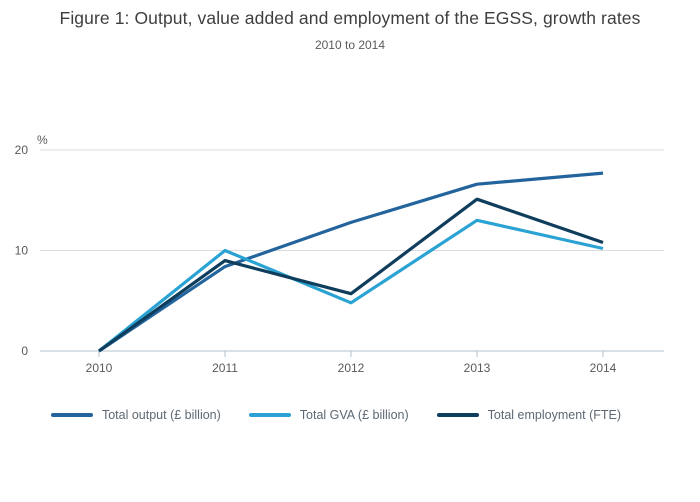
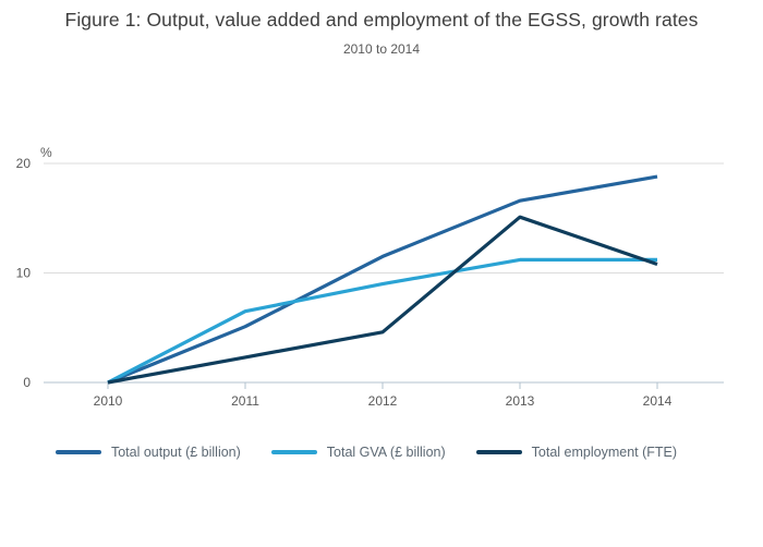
Total output (£ billion)/2011: 8.4 -> 5.1
Total GVA (£ billion)/2011: 10.0 -> 6.5
Total employment (FTE)/2011: 9.0 -> 2.3
Total output (£ billion)/2012: 12.8 -> 11.5
Total GVA (£ billion)/2012: 4.8 -> 9.0
Total employment (FTE)/2012: 5.7 -> 4.6
Total GVA (£ billion)/2013: 13.0 -> 11.2
Total output (£ billion)/2014: 17.7 -> 18.8
Total GVA (£ billion)/2014: 10.2 -> 11.2
